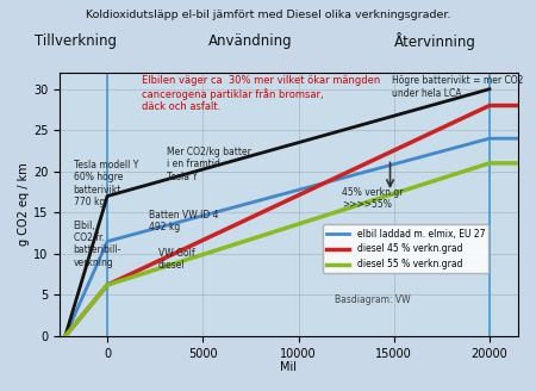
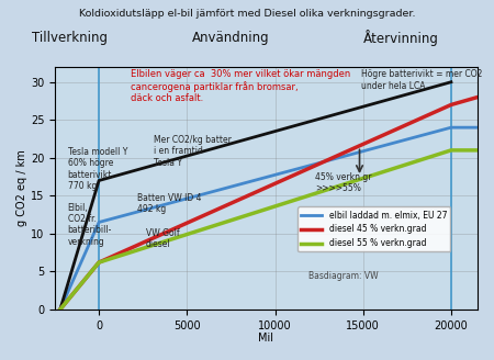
diesel 45 % verkn.grad/20000: 28.0 -> 27.0
